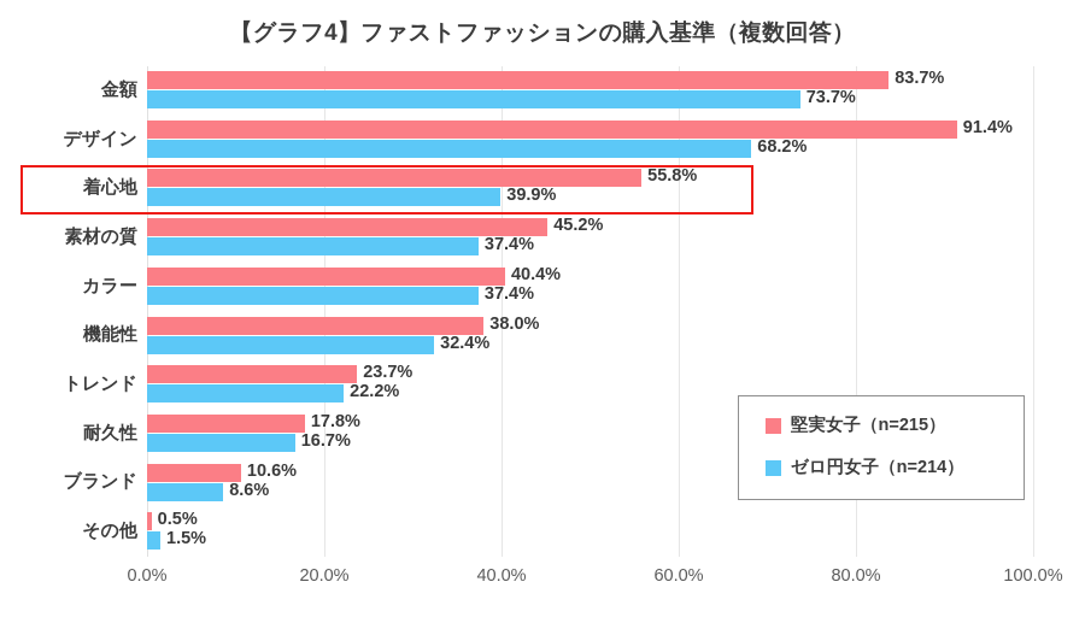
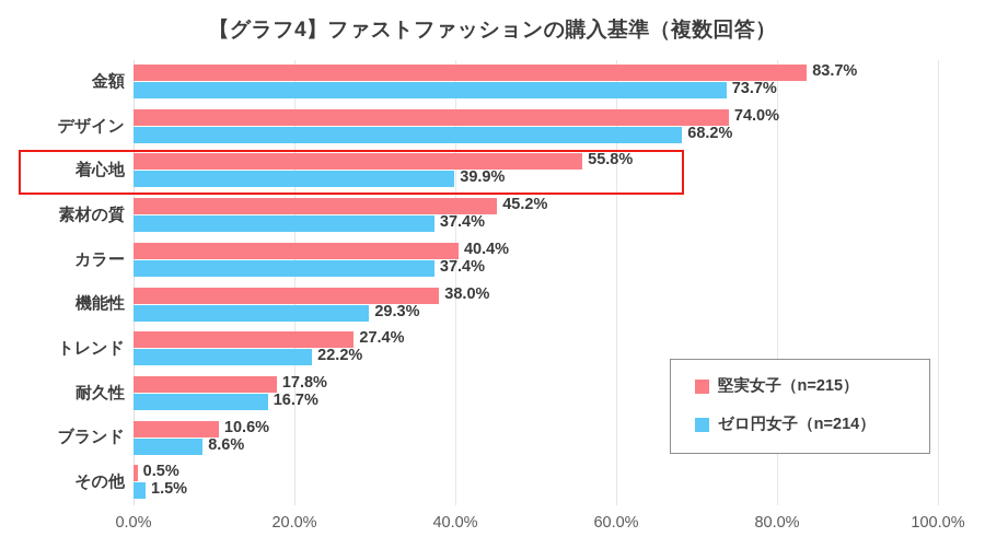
堅実女子（n=215）/デザイン: 91.4% -> 74.0%
ゼロ円女子（n=214）/機能性: 32.4% -> 29.3%
堅実女子（n=215）/トレンド: 23.7% -> 27.4%
